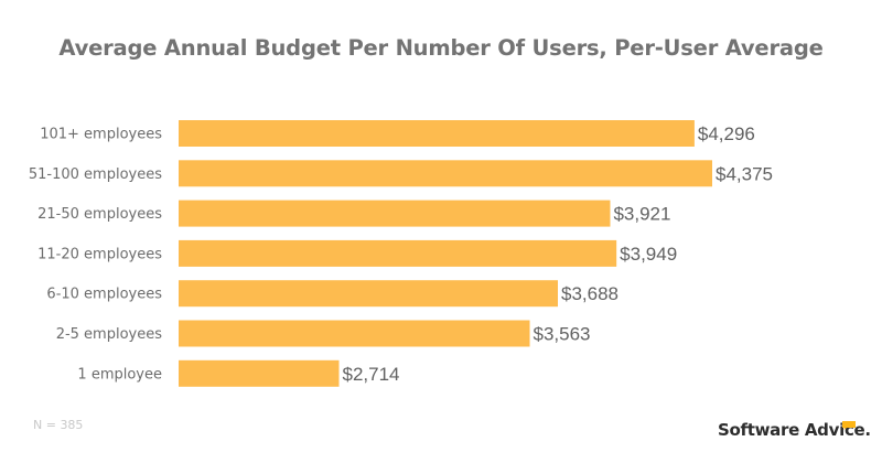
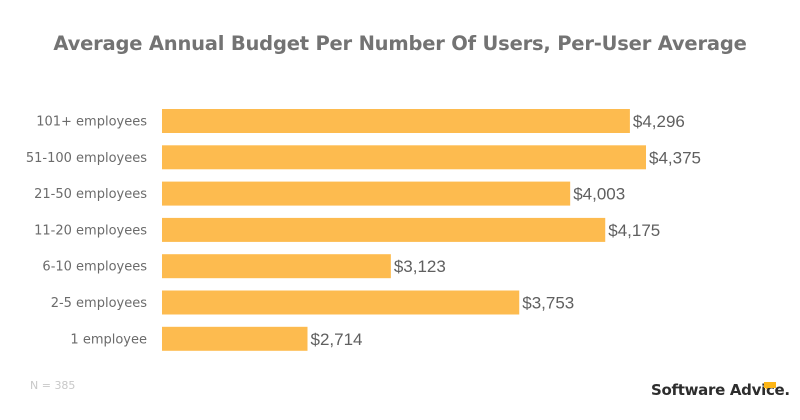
21-50 employees: $3,921 -> $4,003
11-20 employees: $3,949 -> $4,175
6-10 employees: $3,688 -> $3,123
2-5 employees: $3,563 -> $3,753
